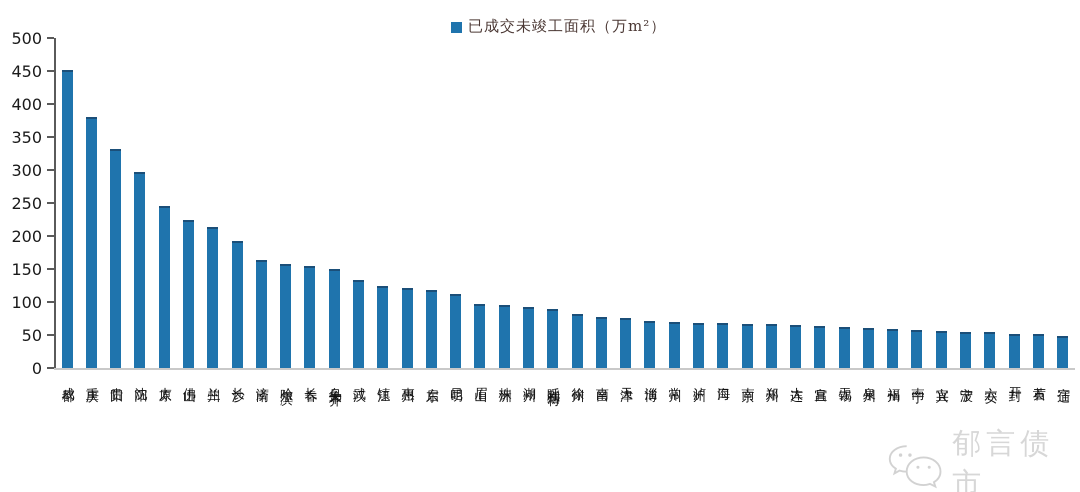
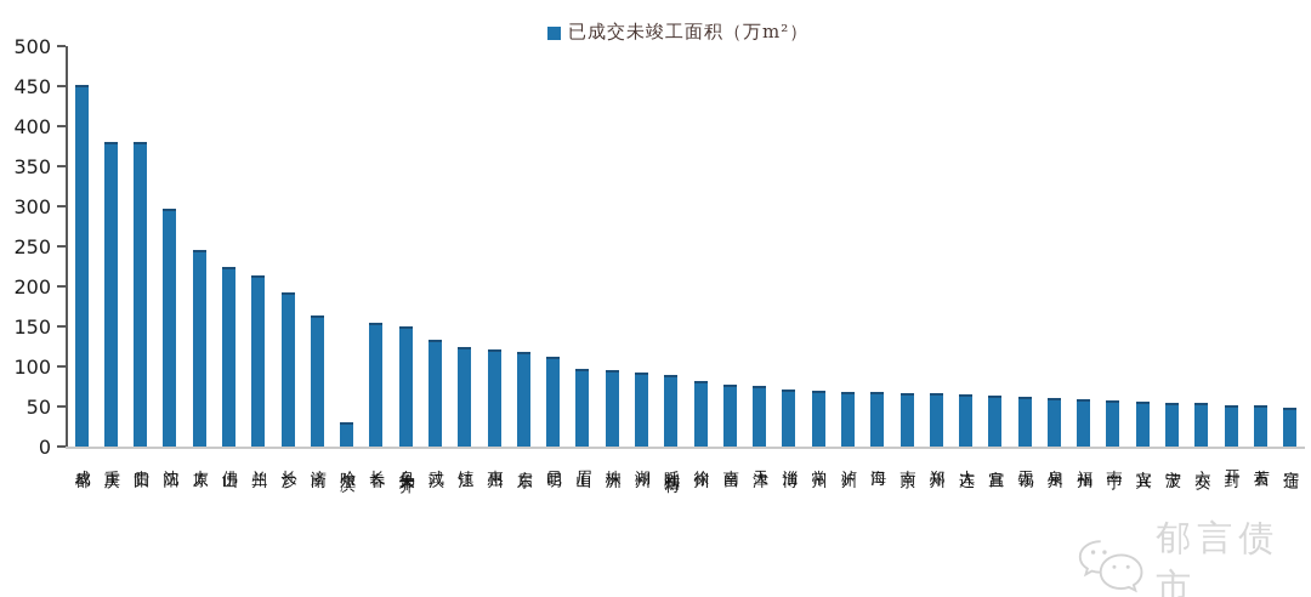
贵阳: 330 -> 380
哈尔滨: 160 -> 30
